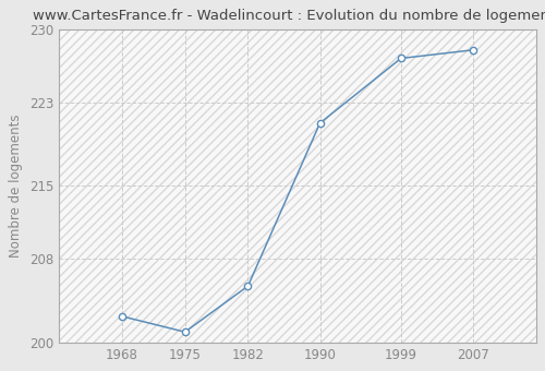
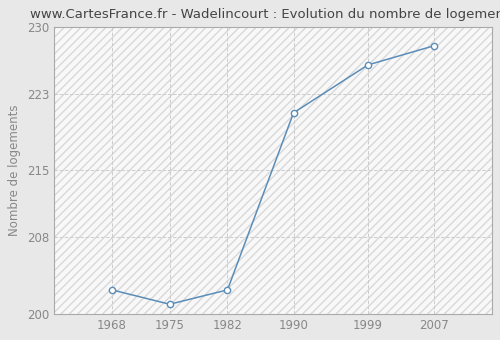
1982: 205.4 -> 202.5
1999: 227.2 -> 226.0
